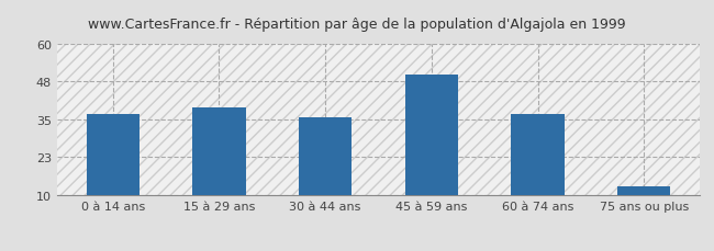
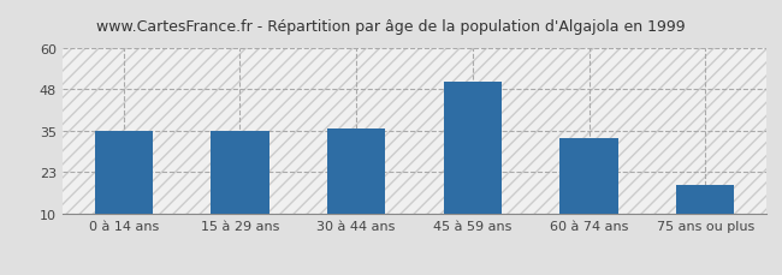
0 à 14 ans: 37 -> 35
15 à 29 ans: 39 -> 35
60 à 74 ans: 37 -> 33
75 ans ou plus: 13 -> 19
